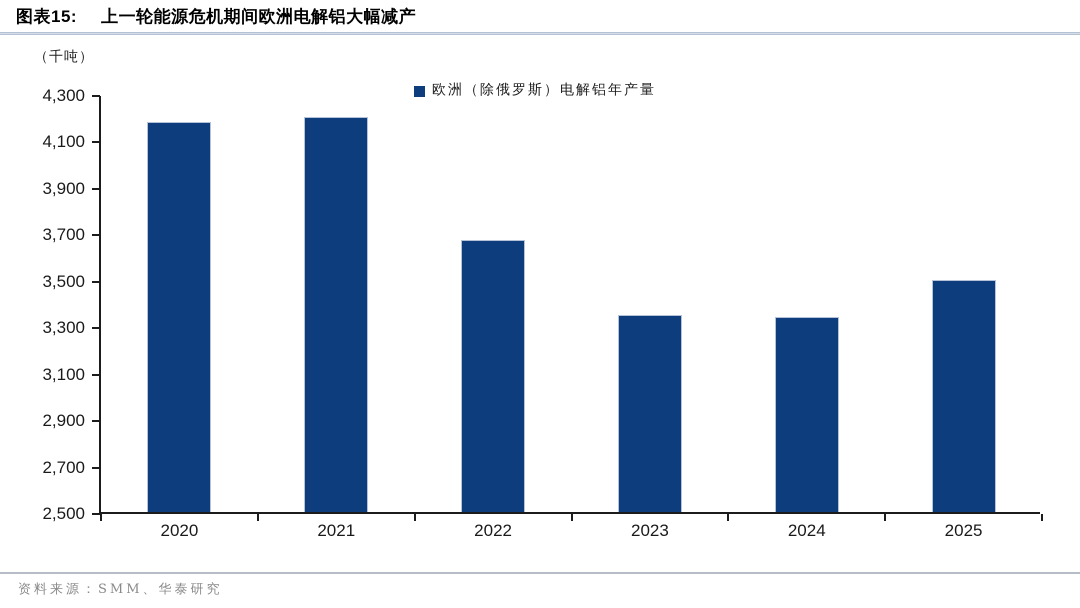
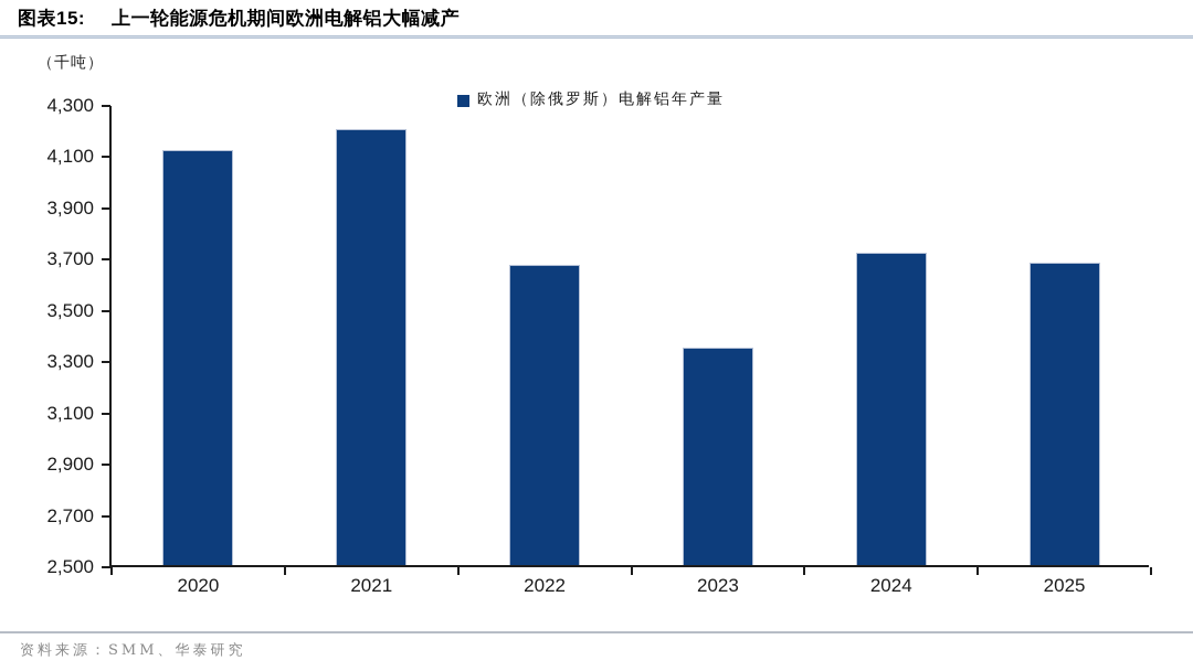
2020: 4180 -> 4120
2024: 3340 -> 3720
2025: 3500 -> 3680
